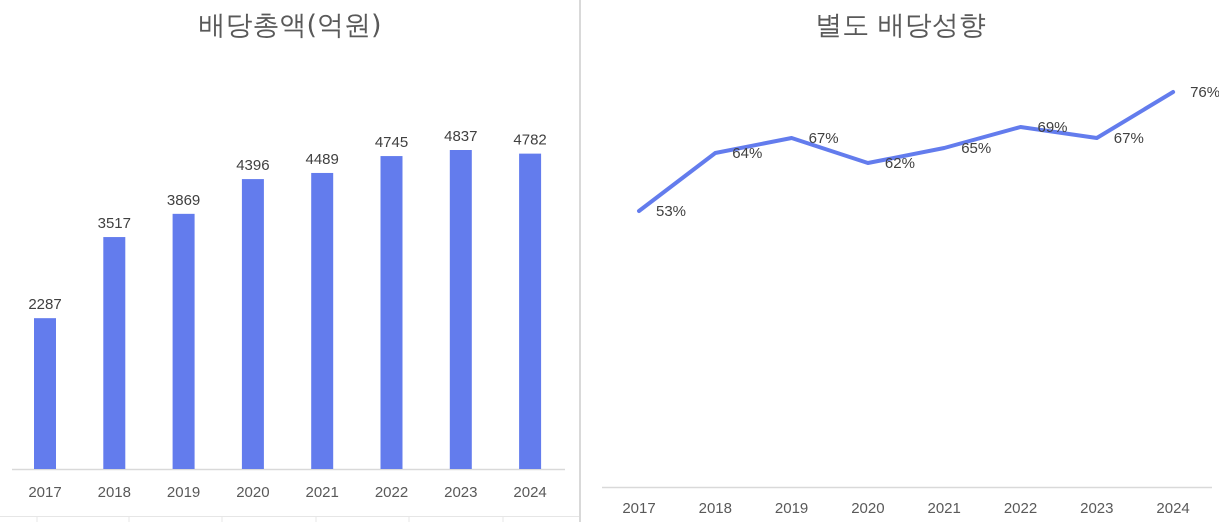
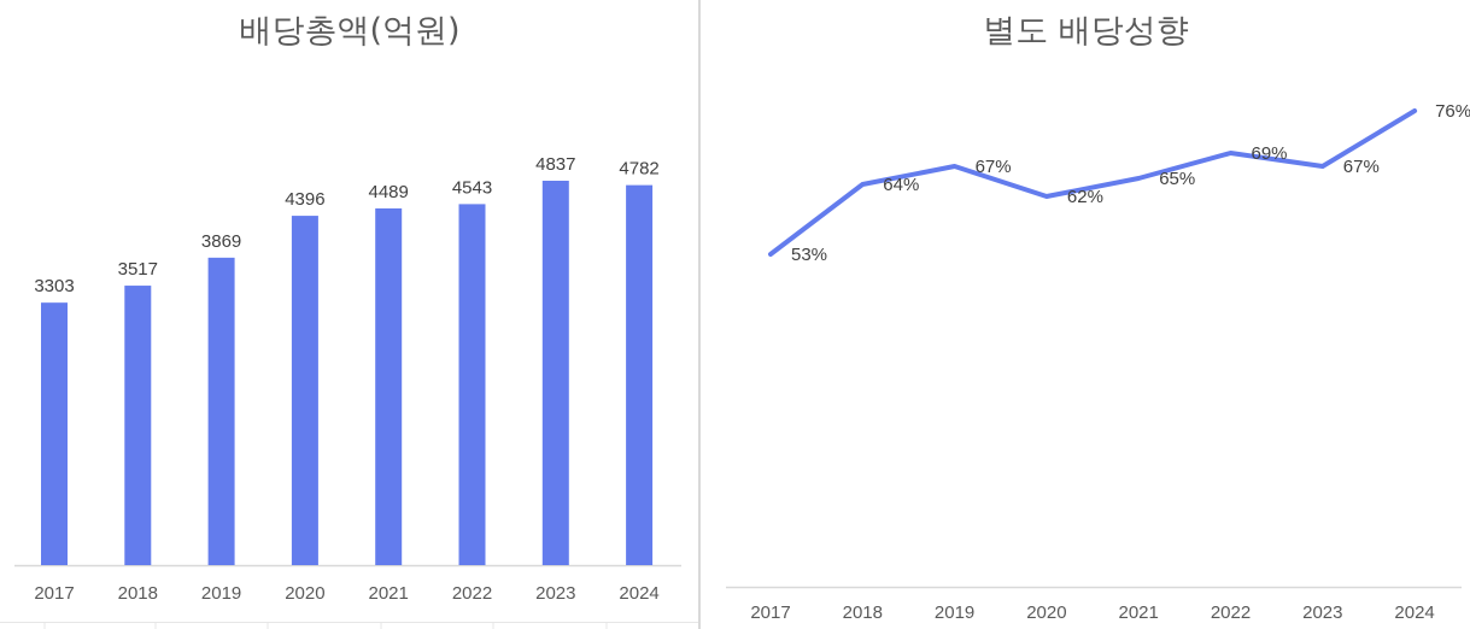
배당총액(억원)/2017: 2287 -> 3303
배당총액(억원)/2022: 4745 -> 4543
